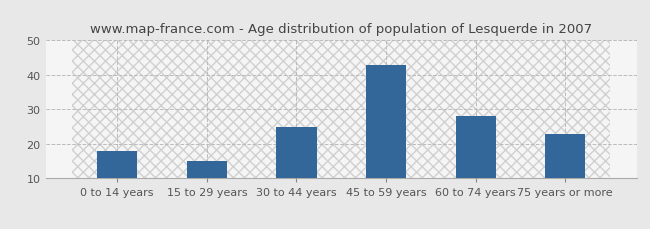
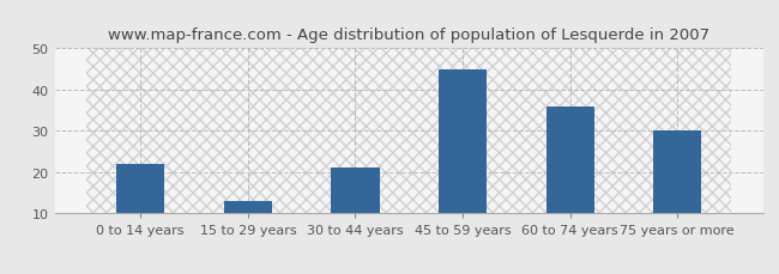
0 to 14 years: 18 -> 22
15 to 29 years: 15 -> 13
30 to 44 years: 25 -> 21
45 to 59 years: 43 -> 45
60 to 74 years: 28 -> 36
75 years or more: 23 -> 30
